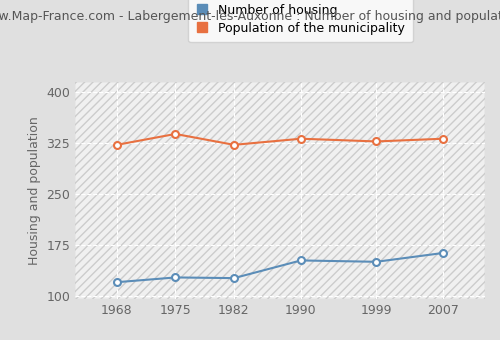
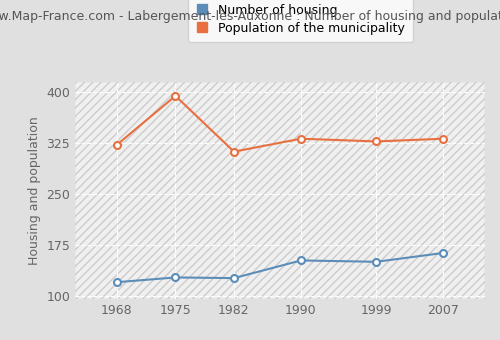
Population of the municipality/1975: 338 -> 394
Population of the municipality/1982: 322 -> 312
